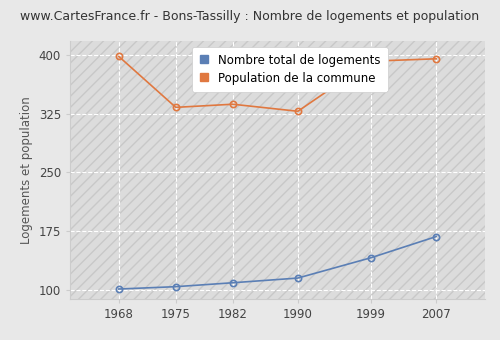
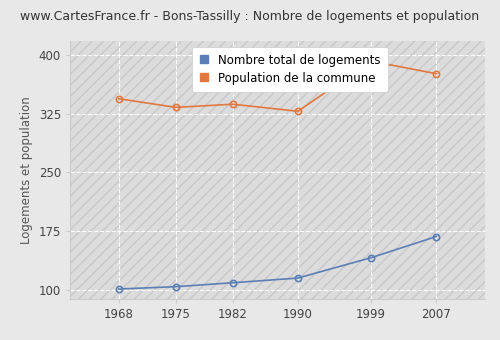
Population de la commune/1968: 398 -> 344
Population de la commune/2007: 395 -> 376
